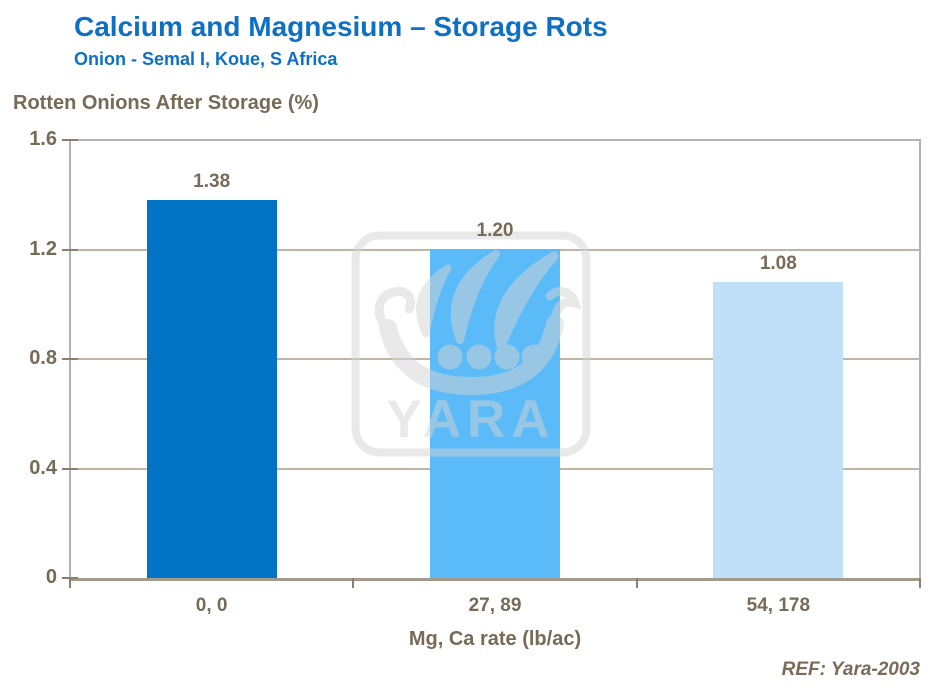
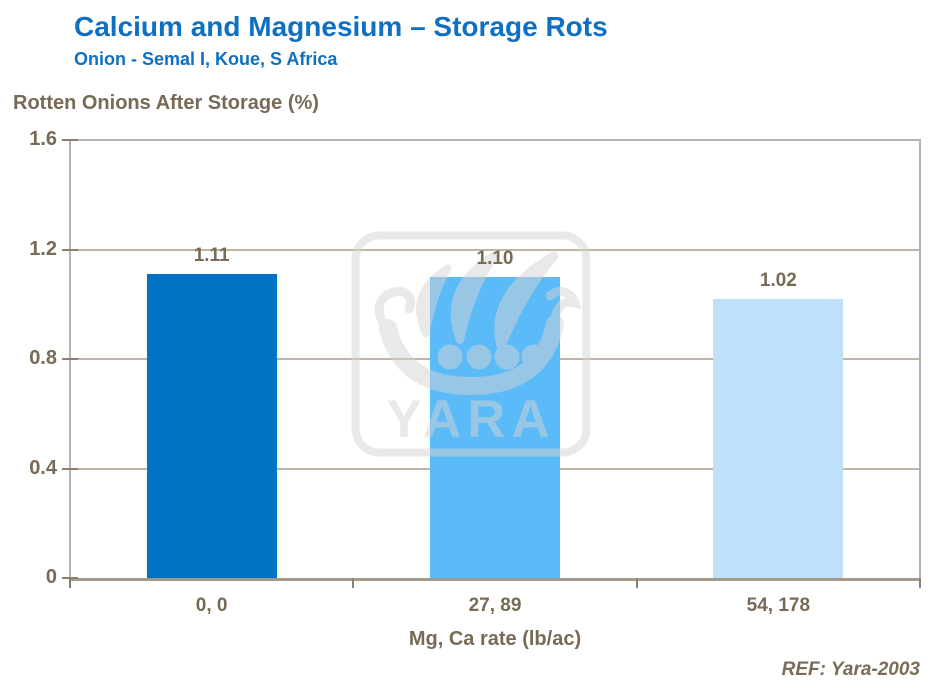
0, 0: 1.38 -> 1.11
27, 89: 1.20 -> 1.10
54, 178: 1.08 -> 1.02
